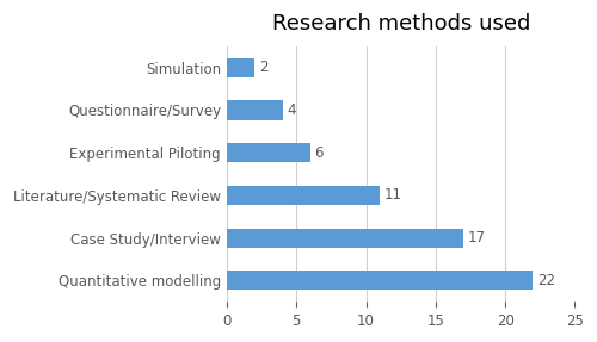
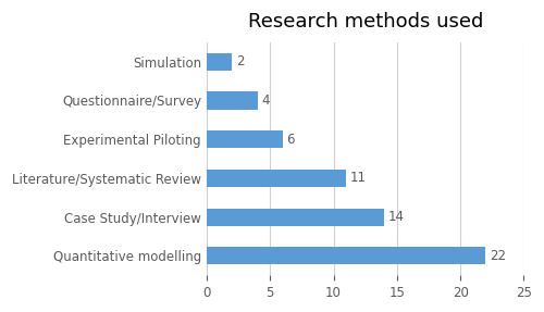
Case Study/Interview: 17 -> 14
